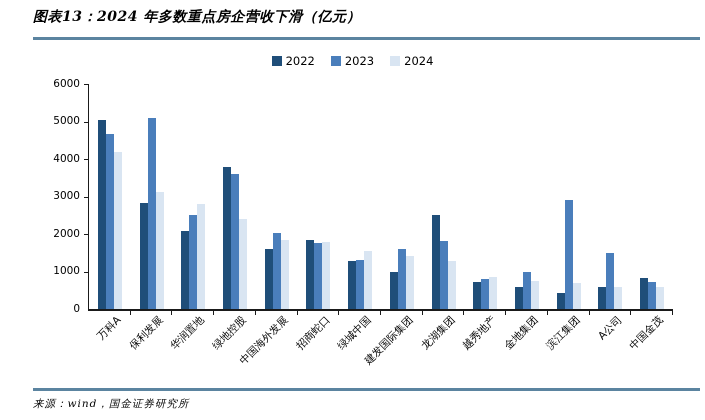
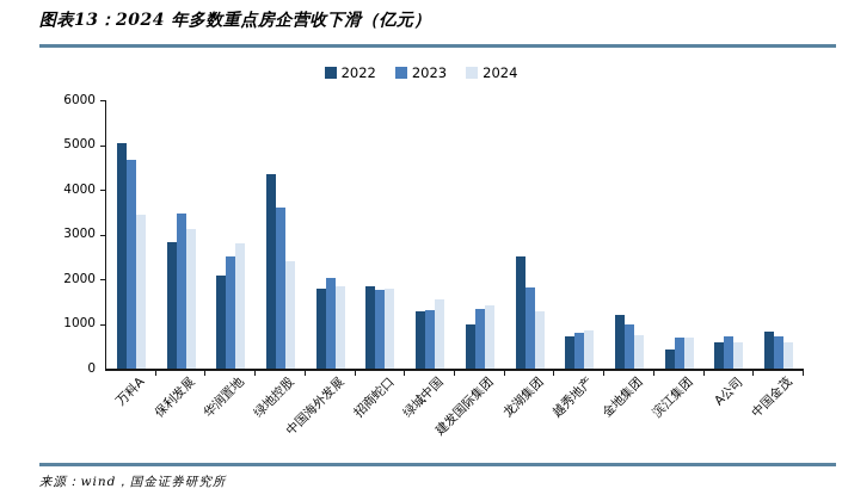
2024/万科A: 4200 -> 3400
2023/保利发展: 5100 -> 3500
2022/绿地控股: 3800 -> 4400
2022/中国海外发展: 1600 -> 1800
2023/建发国际集团: 1600 -> 1300
2022/金地集团: 600 -> 1200
2023/滨江集团: 2900 -> 700
2023/A公司: 1500 -> 700
